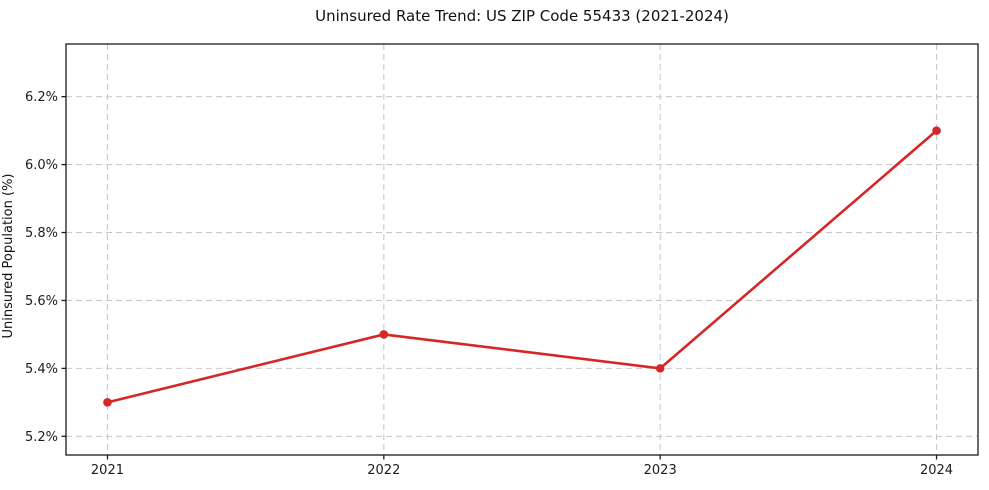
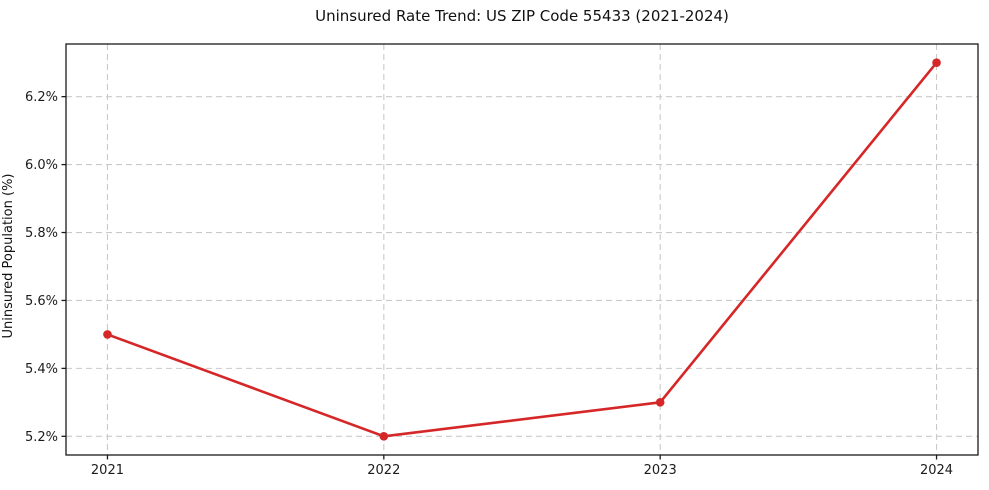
2021: 5.3% -> 5.5%
2022: 5.5% -> 5.2%
2023: 5.4% -> 5.3%
2024: 6.1% -> 6.3%
